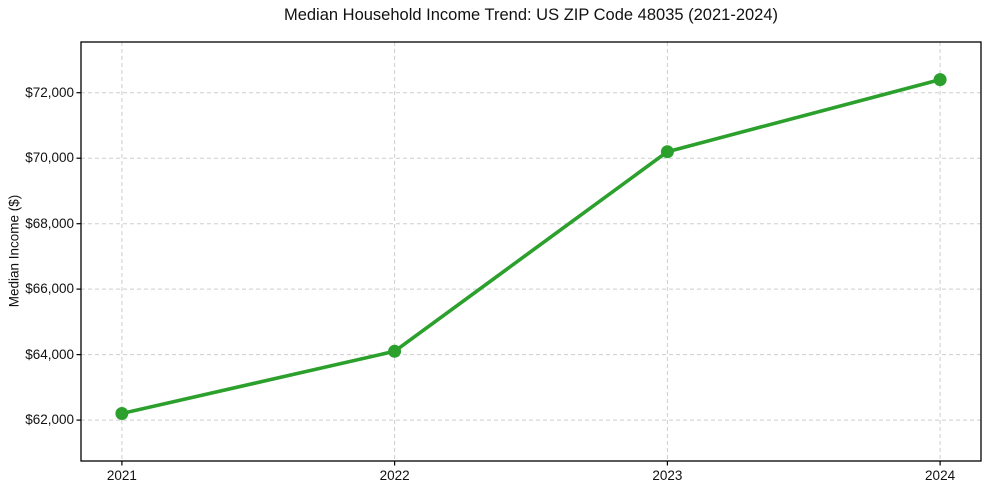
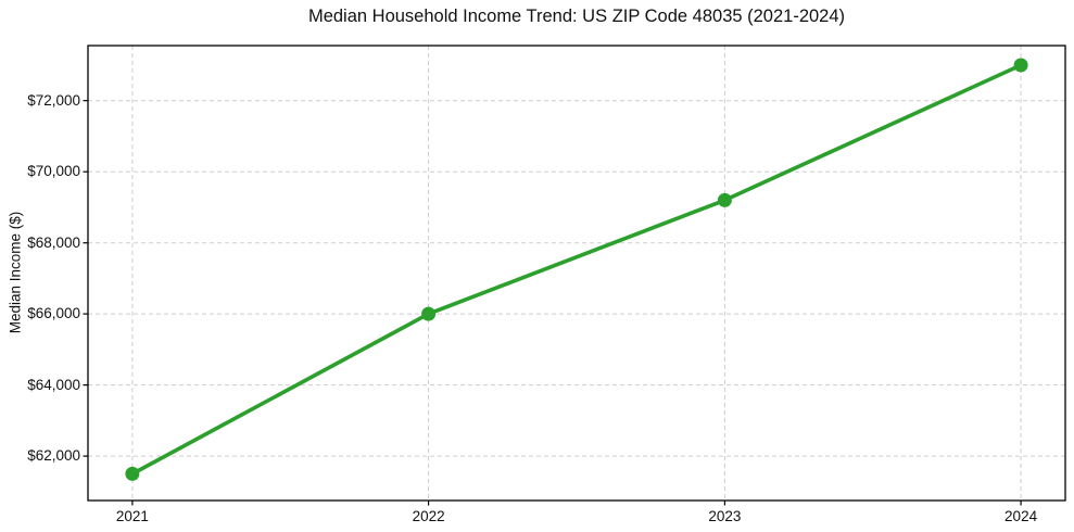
2021: $62200 -> $61500
2022: $64100 -> $66000
2023: $70200 -> $69200
2024: $72400 -> $73000
